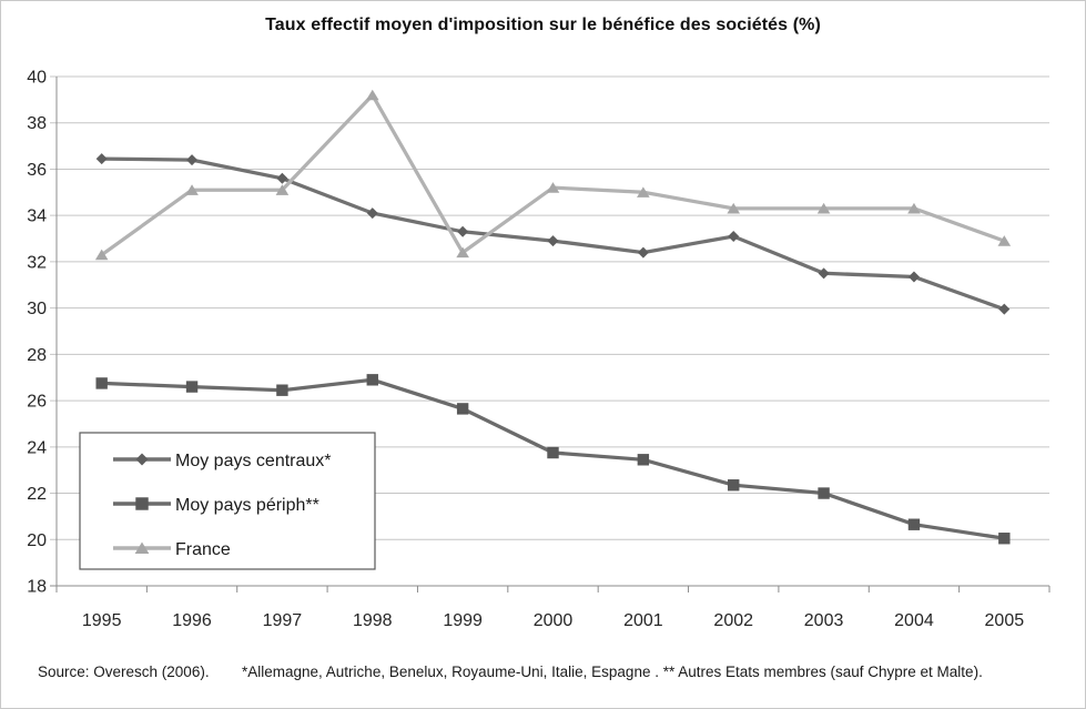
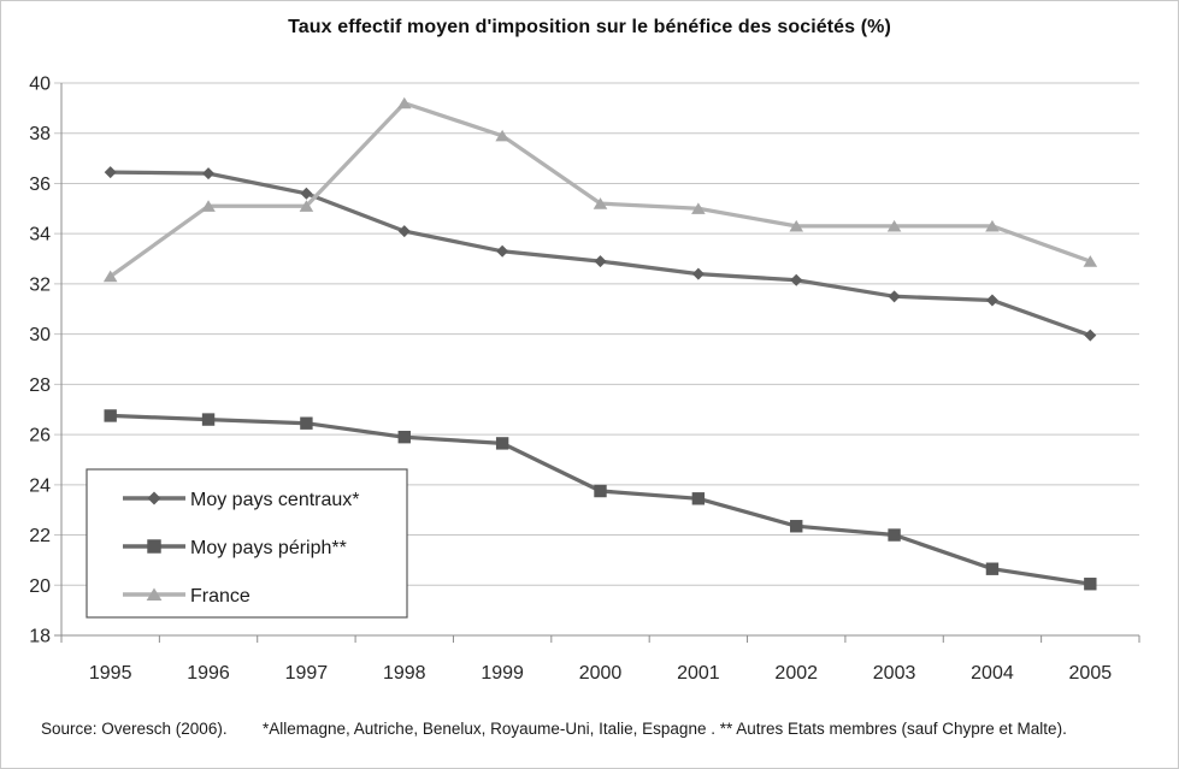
Moy pays périph**/1998: 26.9 -> 25.9
France/1999: 32.4 -> 37.9
Moy pays centraux*/2002: 33.1 -> 32.1
